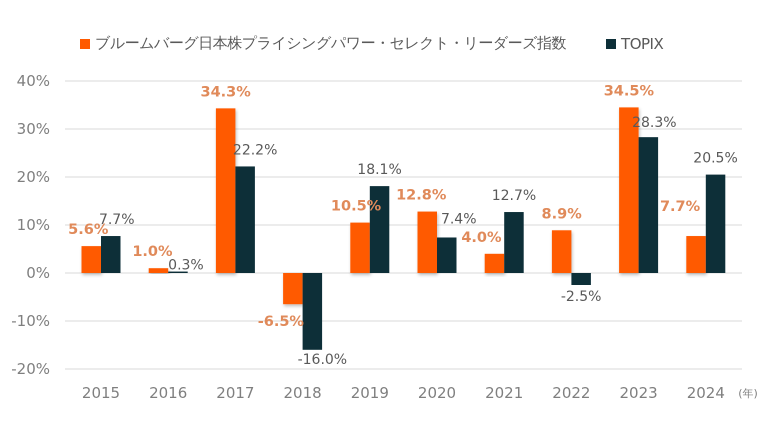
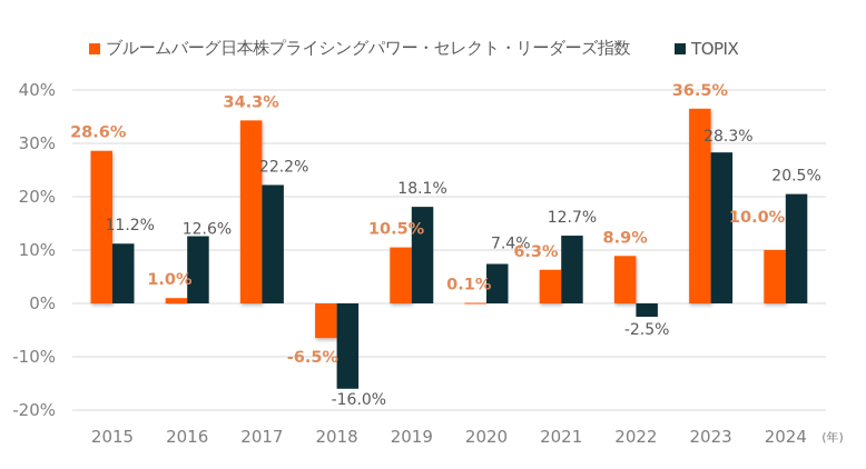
ブルームバーグ日本株プライシングパワー・セレクト・リーダーズ指数/2015: 5.6% -> 28.6%
TOPIX/2015: 7.7% -> 11.2%
TOPIX/2016: 0.3% -> 12.6%
ブルームバーグ日本株プライシングパワー・セレクト・リーダーズ指数/2020: 12.8% -> 0.1%
ブルームバーグ日本株プライシングパワー・セレクト・リーダーズ指数/2021: 4.0% -> 6.3%
ブルームバーグ日本株プライシングパワー・セレクト・リーダーズ指数/2023: 34.5% -> 36.5%
ブルームバーグ日本株プライシングパワー・セレクト・リーダーズ指数/2024: 7.7% -> 10.0%
